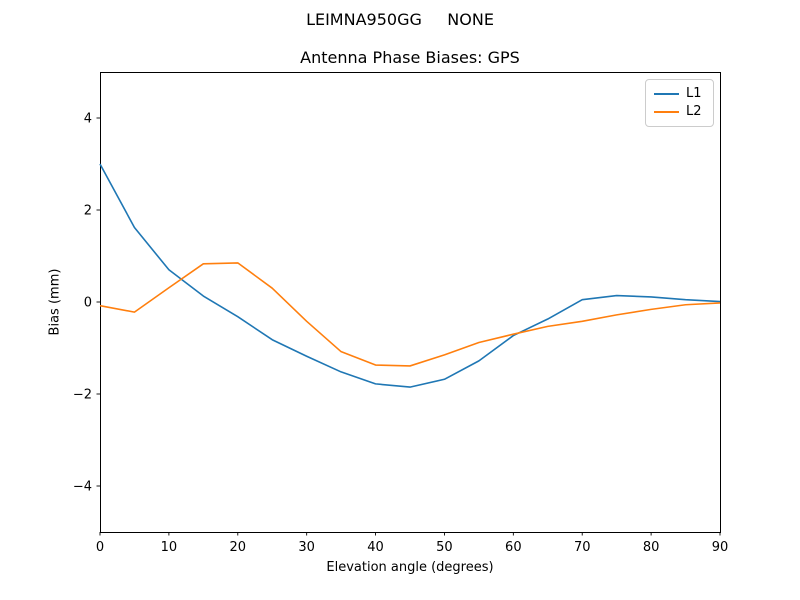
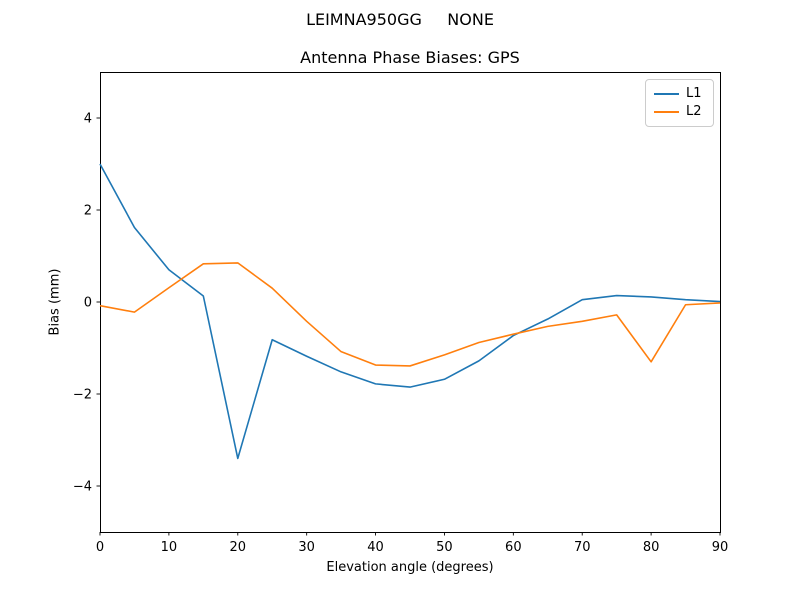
L1/20: -0.3 -> -3.4
L2/80: -0.2 -> -1.3
